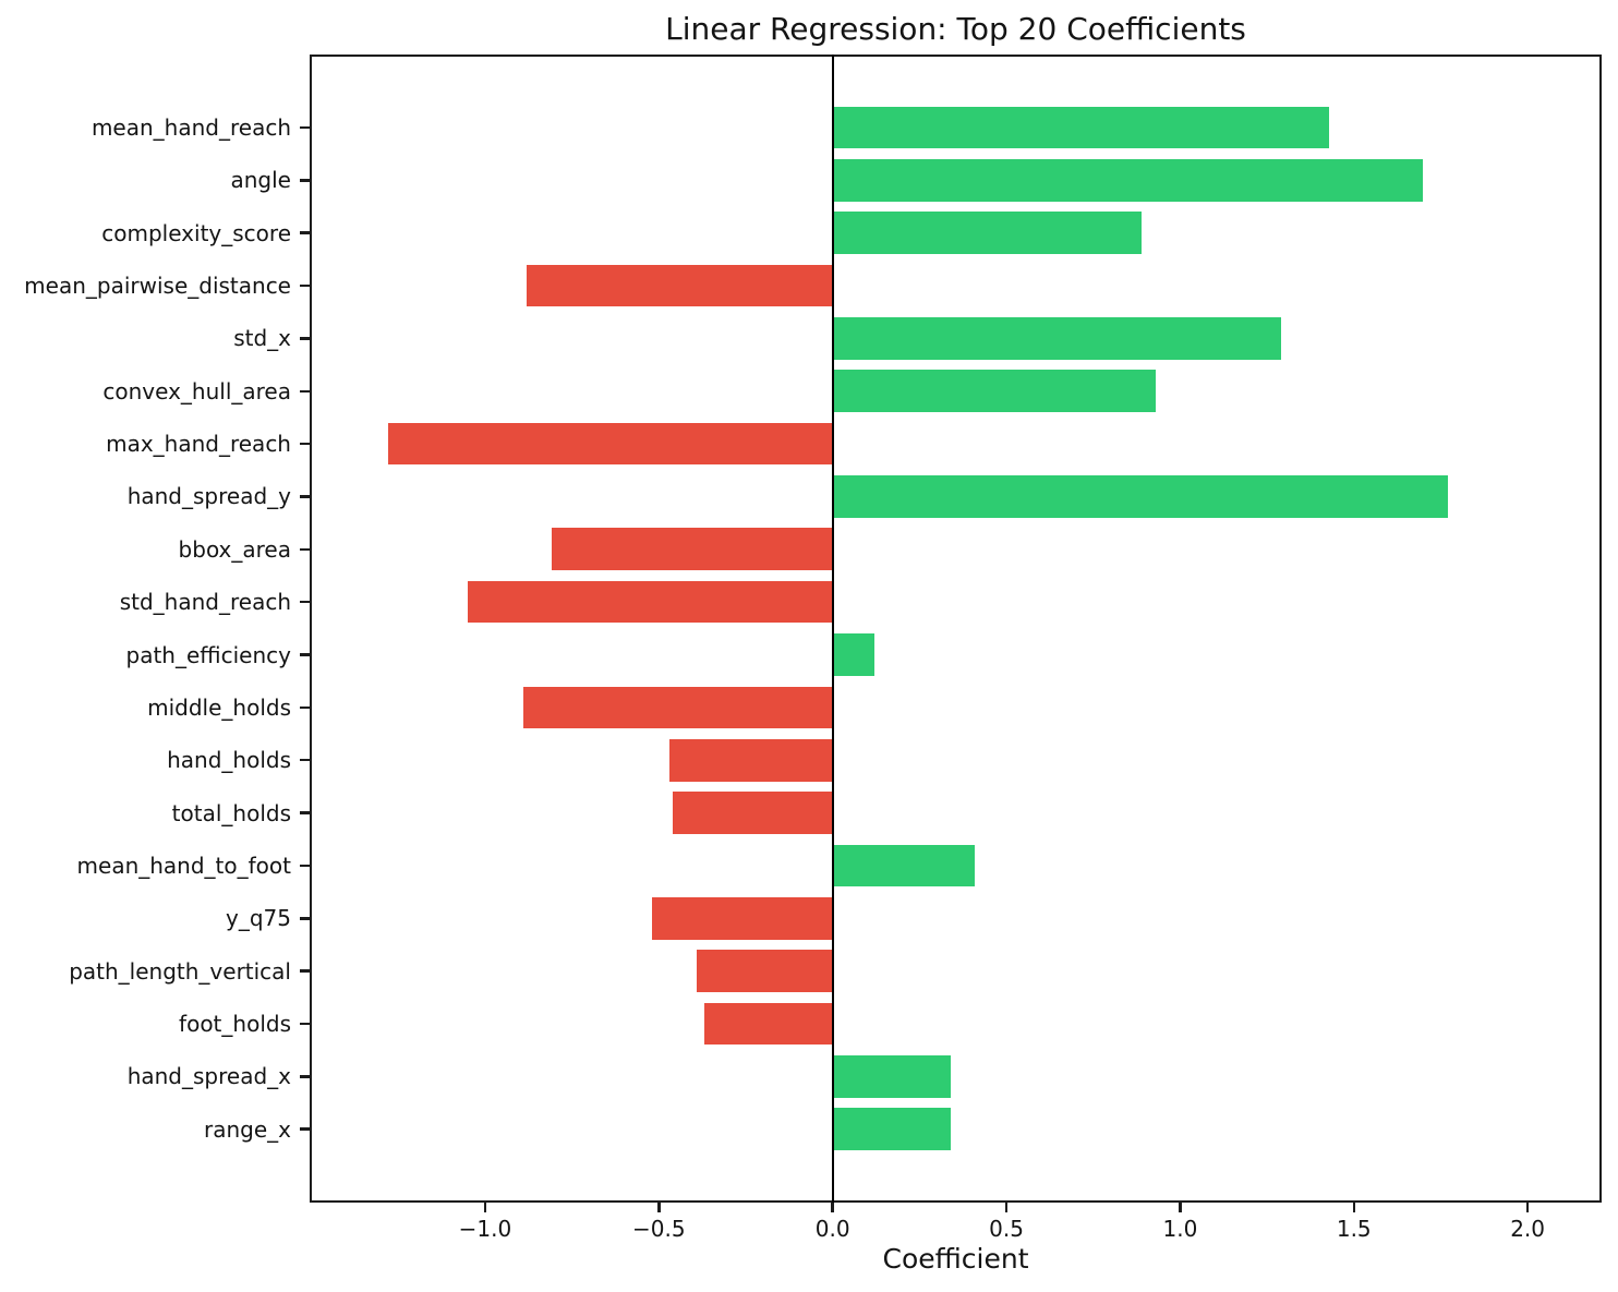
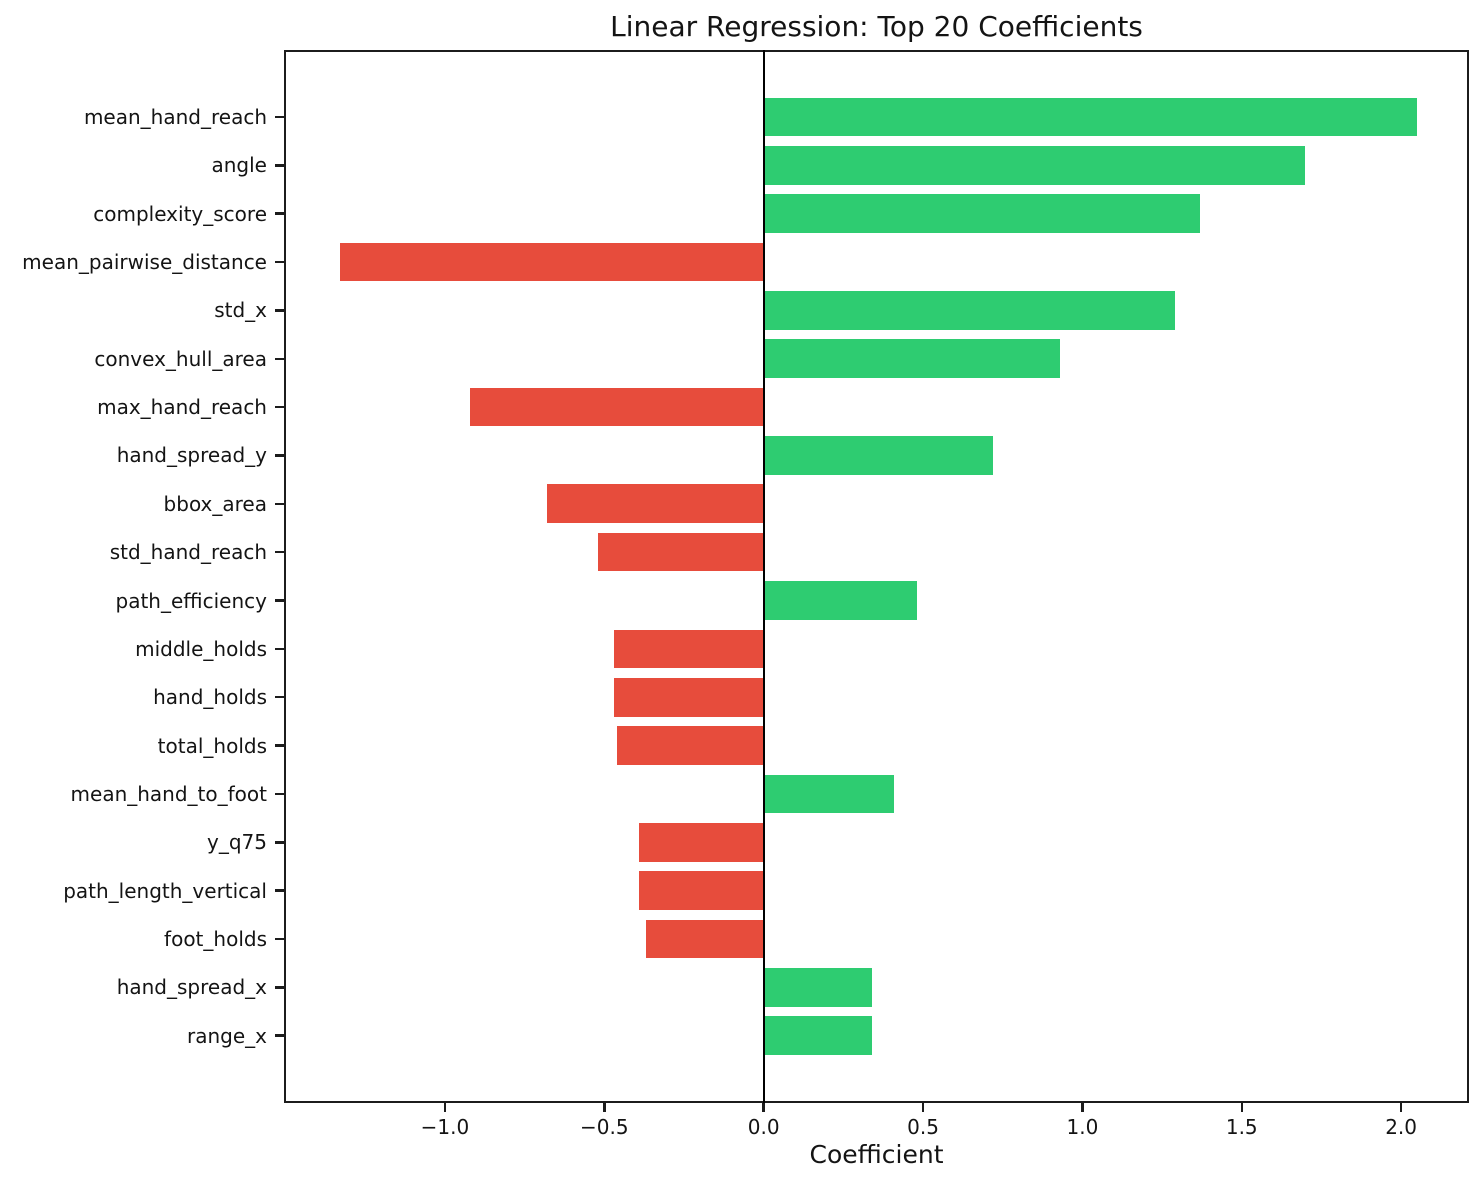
mean_hand_reach: 1.43 -> 2.05
complexity_score: 0.89 -> 1.37
mean_pairwise_distance: -0.88 -> -1.33
max_hand_reach: -1.28 -> -0.92
hand_spread_y: 1.77 -> 0.72
bbox_area: -0.81 -> -0.68
std_hand_reach: -1.05 -> -0.52
path_efficiency: 0.12 -> 0.48
middle_holds: -0.89 -> -0.47
y_q75: -0.52 -> -0.39
